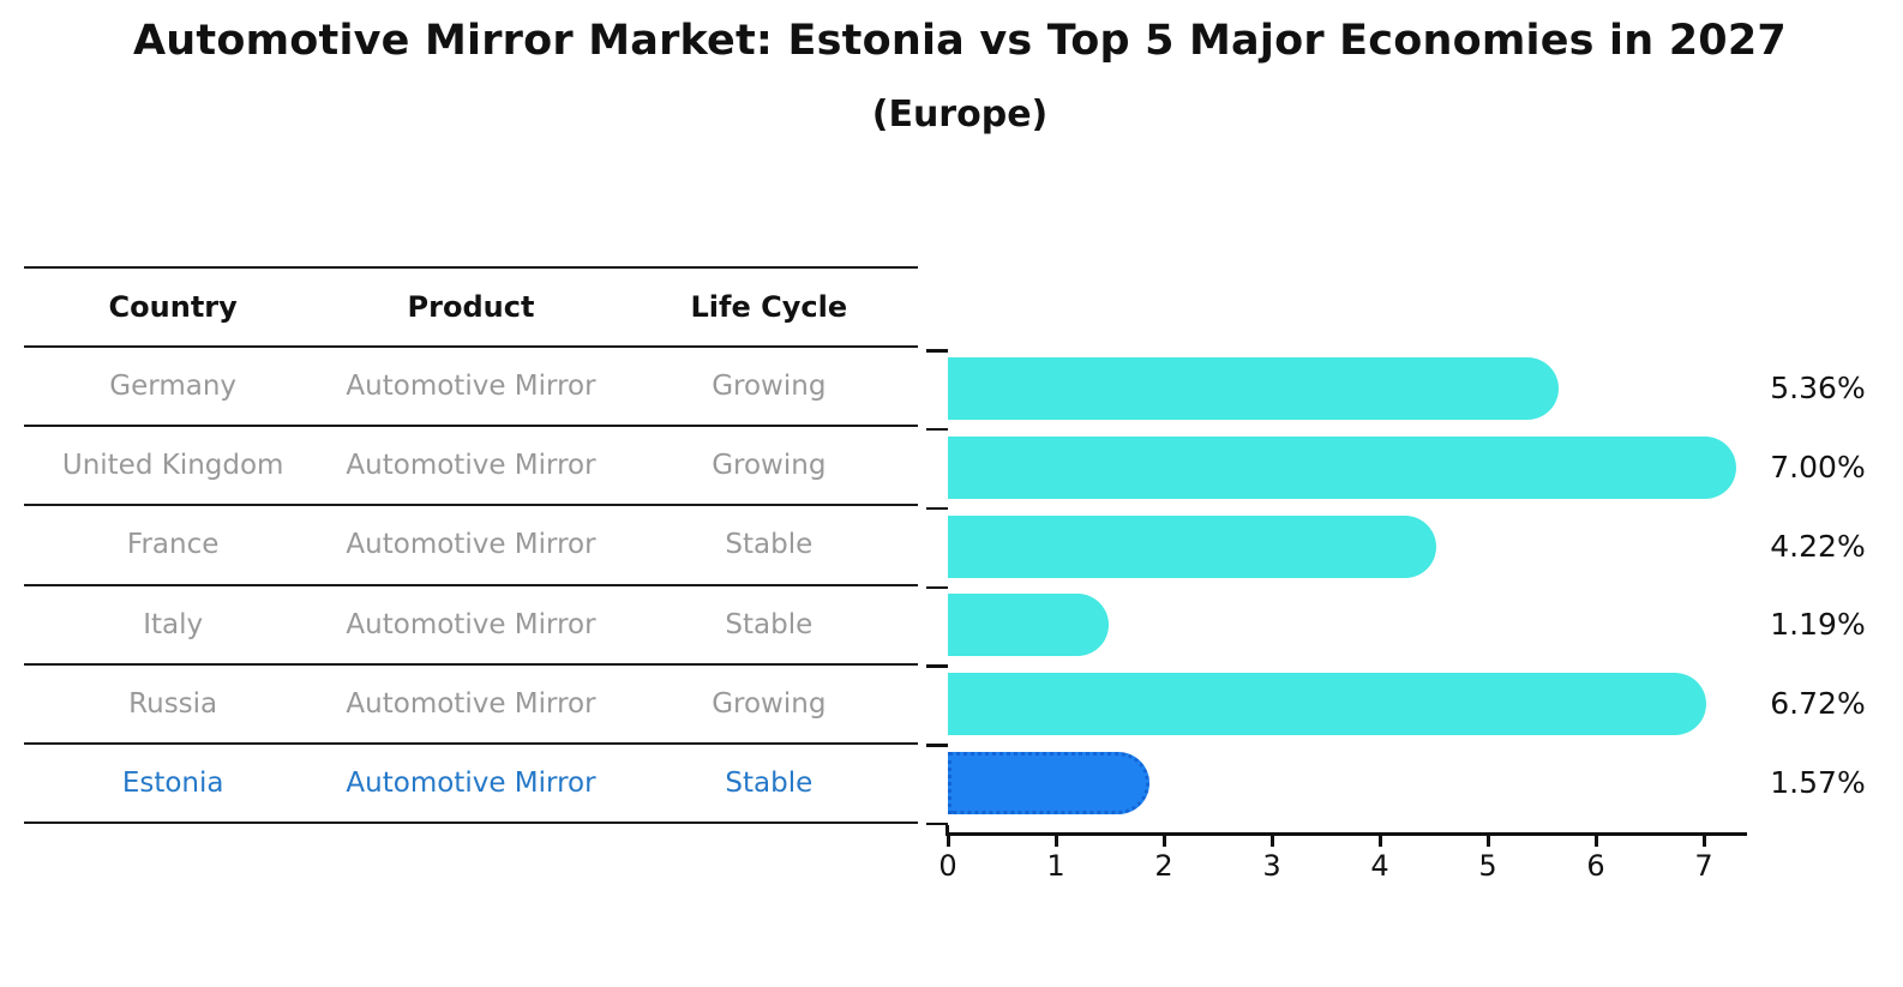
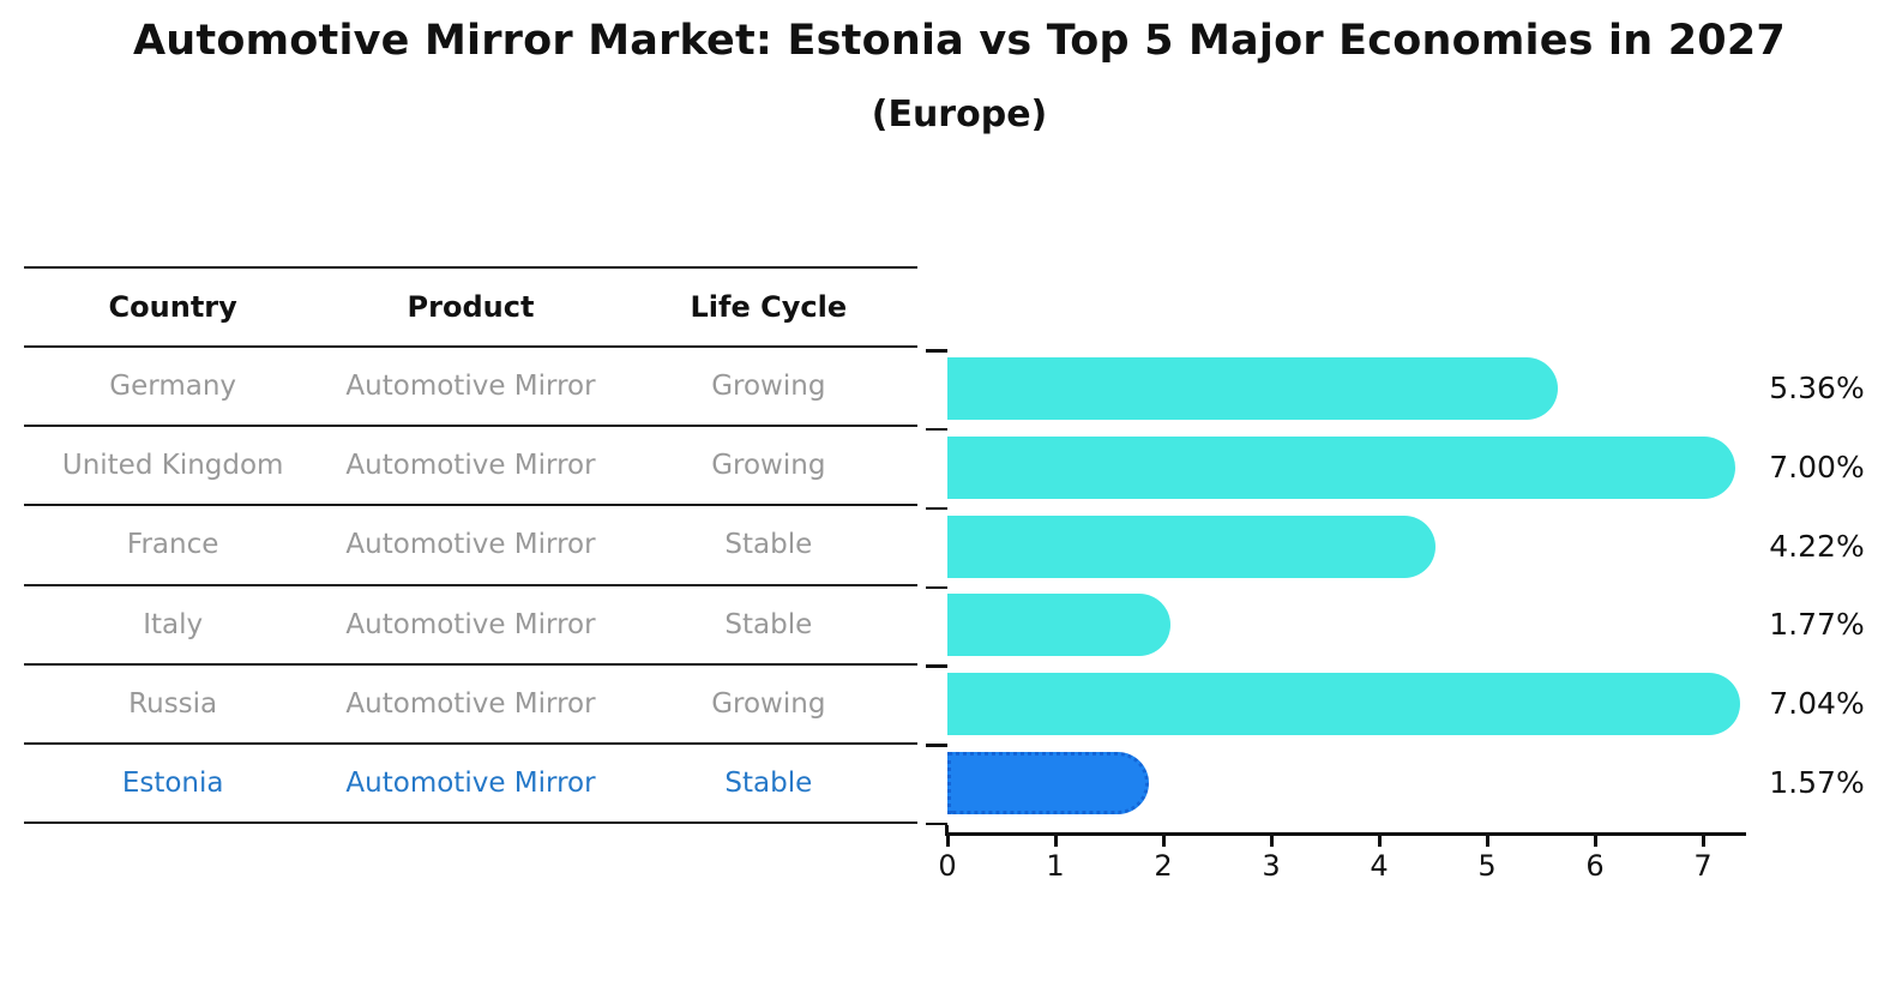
Italy: 1.19% -> 1.77%
Russia: 6.72% -> 7.04%
